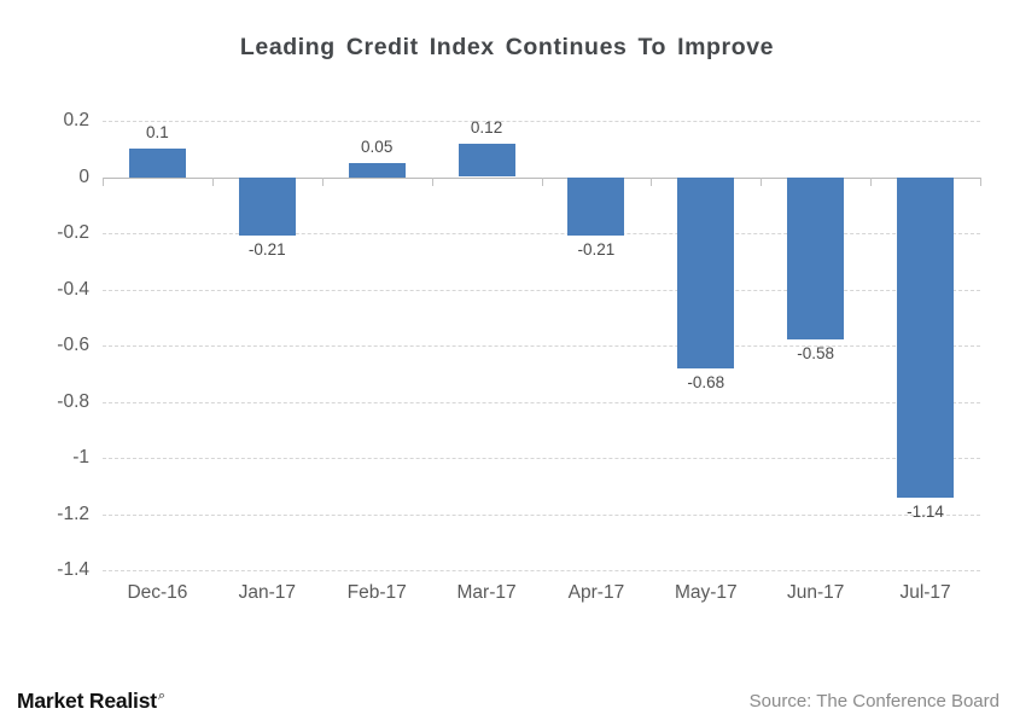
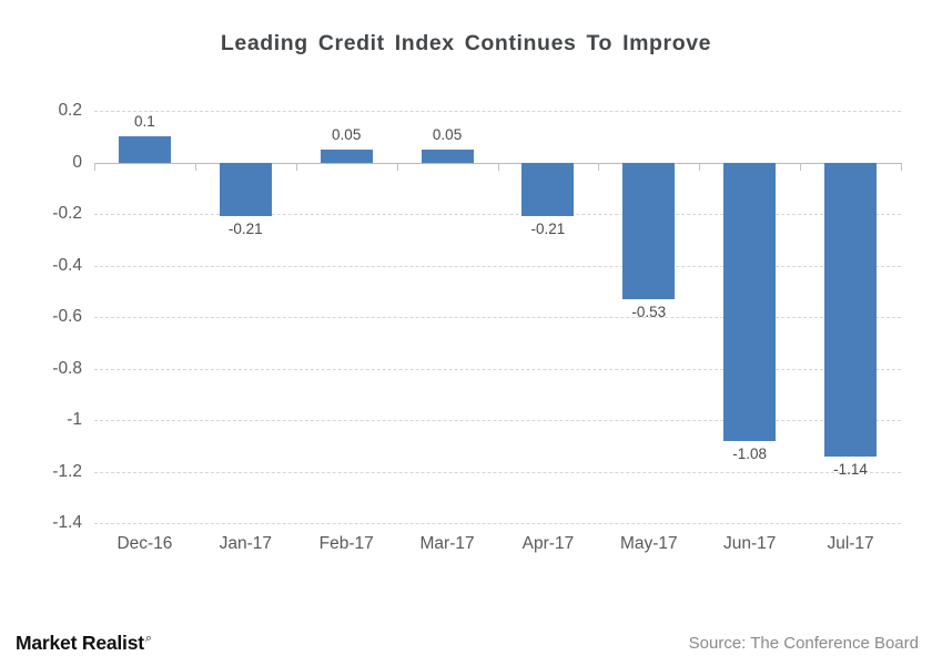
Mar-17: 0.12 -> 0.05
May-17: -0.68 -> -0.53
Jun-17: -0.58 -> -1.08
